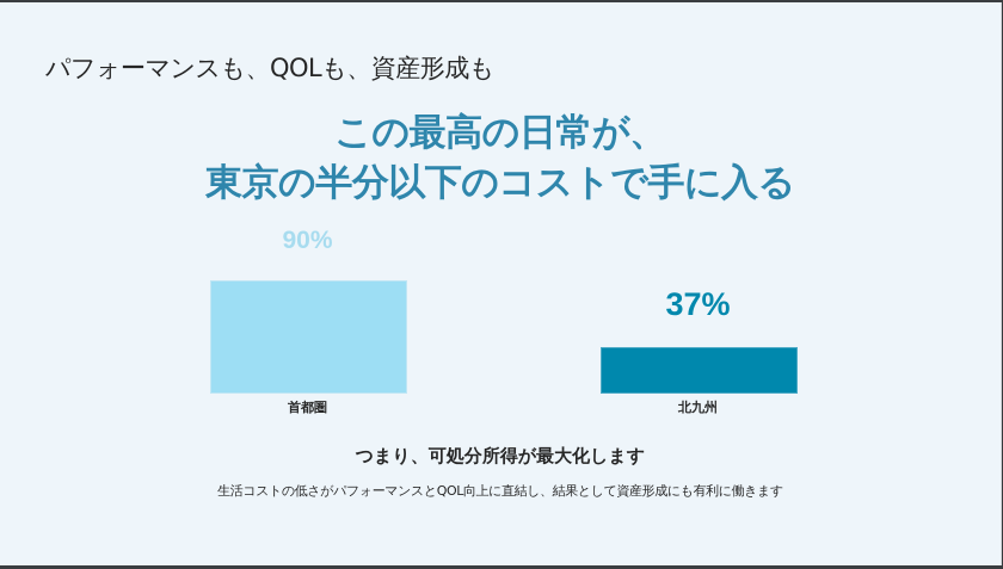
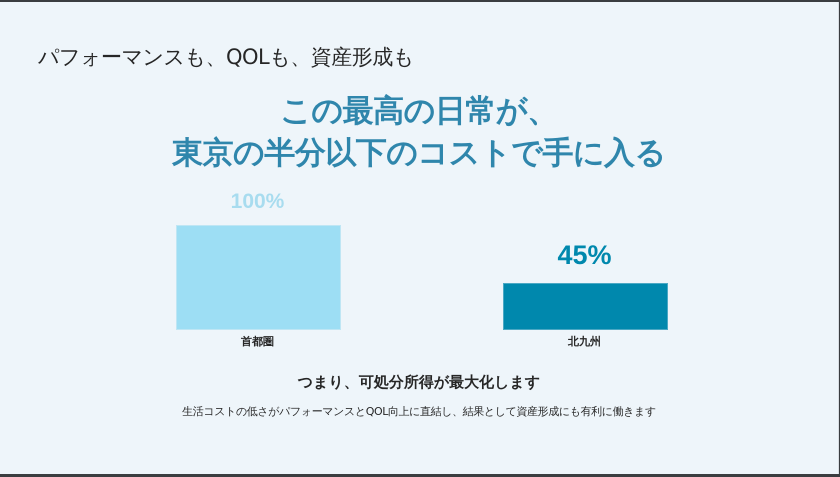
首都圏: 90% -> 100%
北九州: 37% -> 45%
